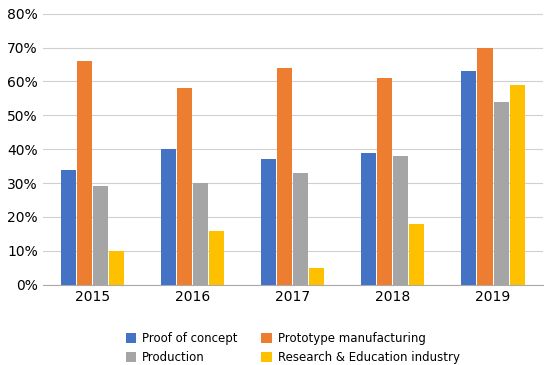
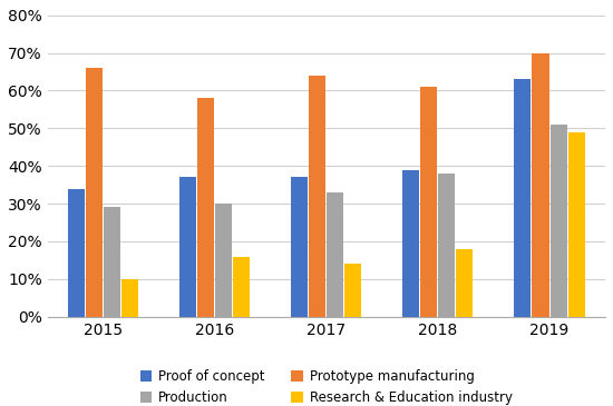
Proof of concept/2016: 40% -> 37%
Research & Education industry/2017: 5% -> 14%
Production/2019: 54% -> 51%
Research & Education industry/2019: 59% -> 49%
